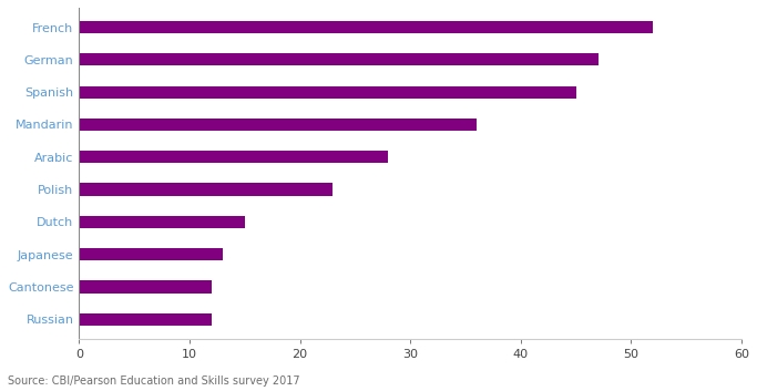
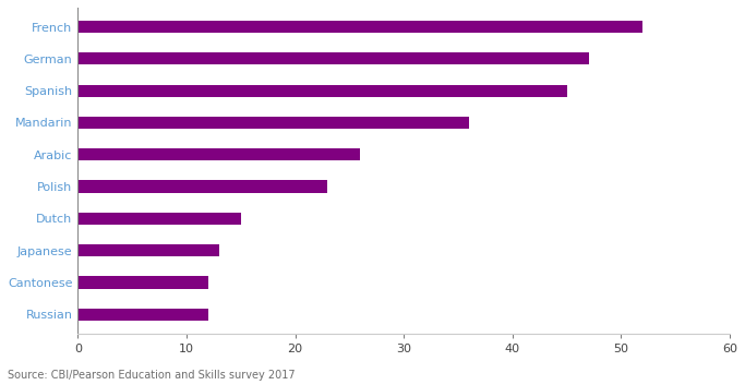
Arabic: 28 -> 26
